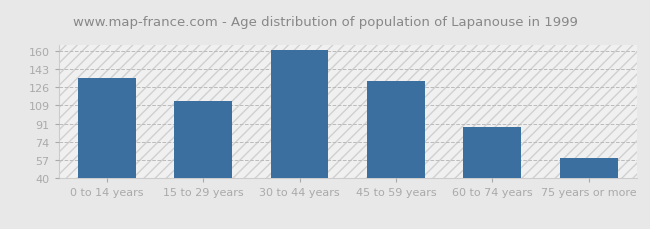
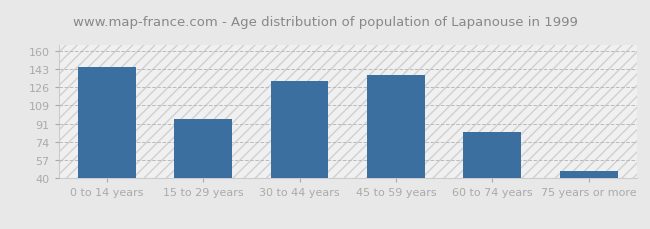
0 to 14 years: 135 -> 145
15 to 29 years: 113 -> 96
30 to 44 years: 161 -> 132
45 to 59 years: 132 -> 138
60 to 74 years: 89 -> 84
75 years or more: 59 -> 47
